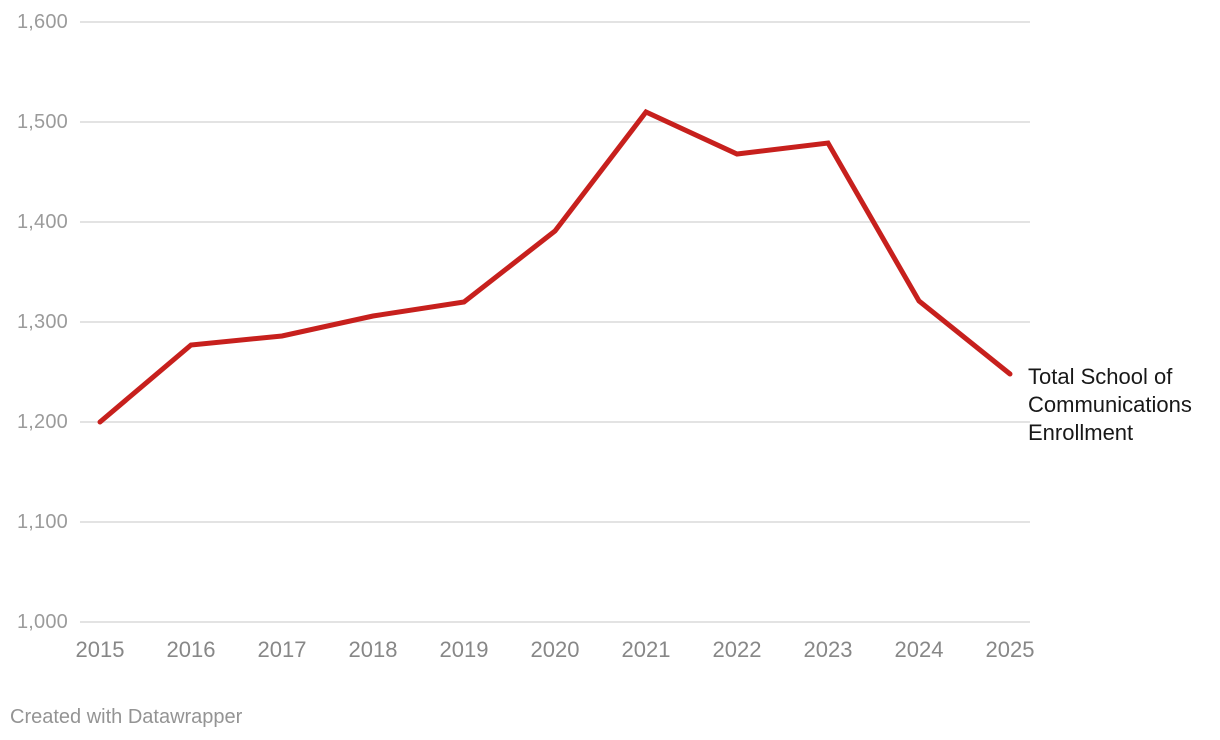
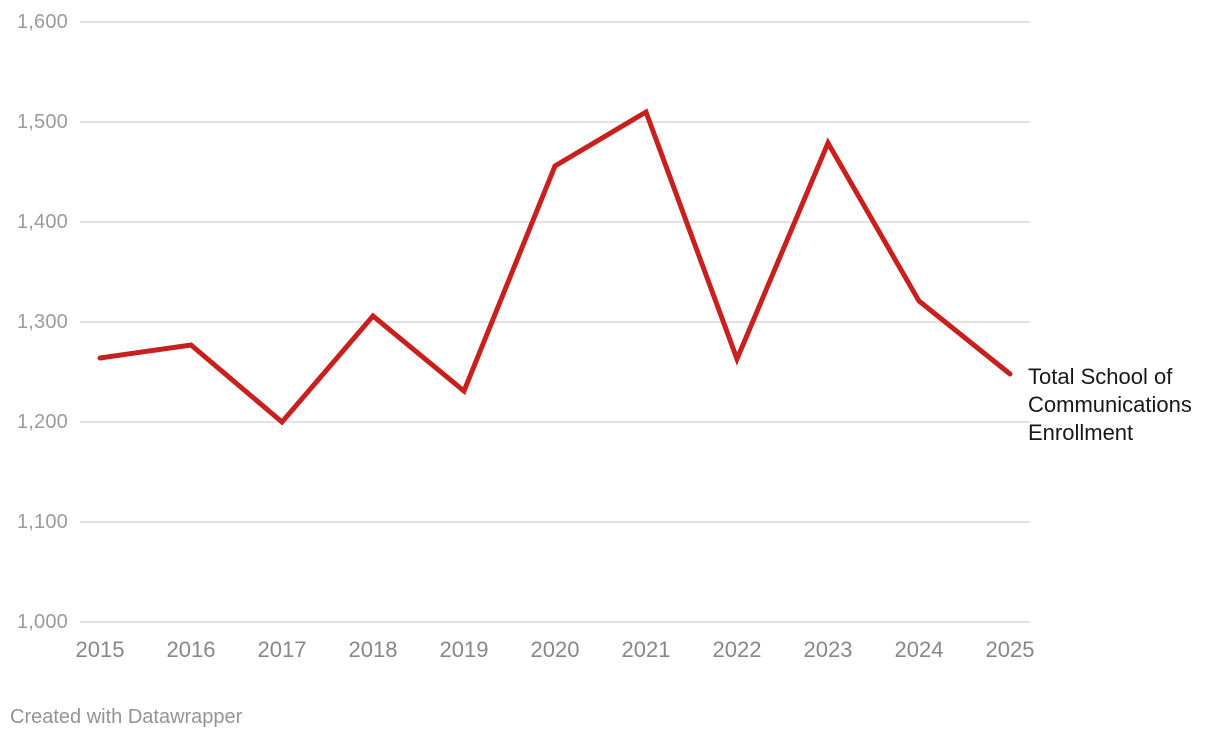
2015: 1200 -> 1264
2017: 1286 -> 1200
2019: 1320 -> 1231
2020: 1391 -> 1456
2022: 1468 -> 1263
